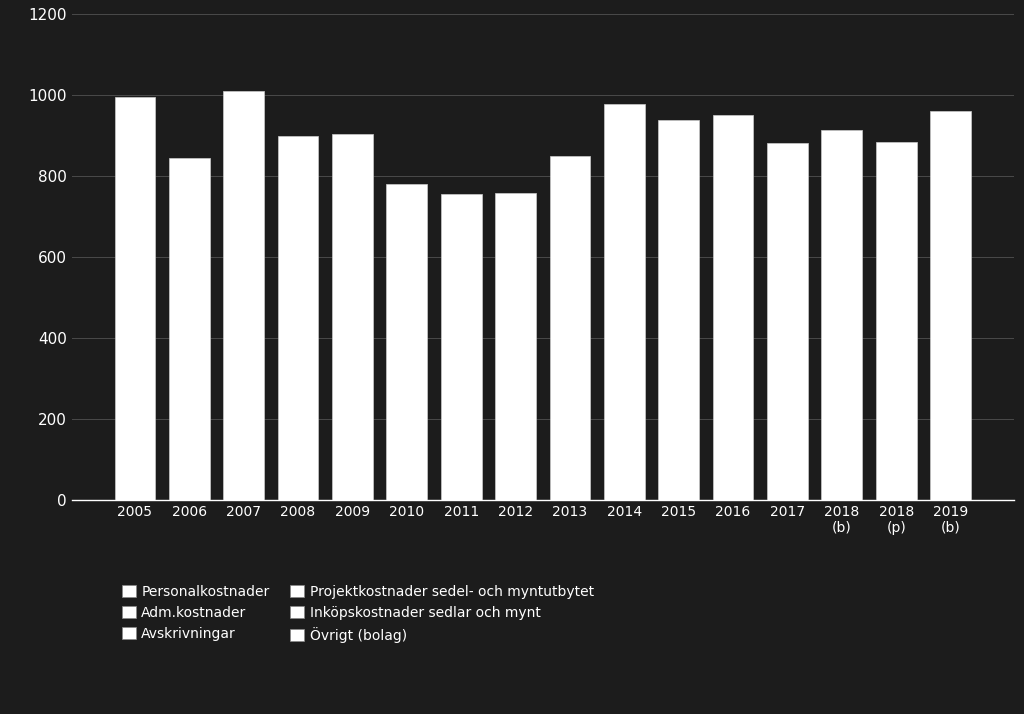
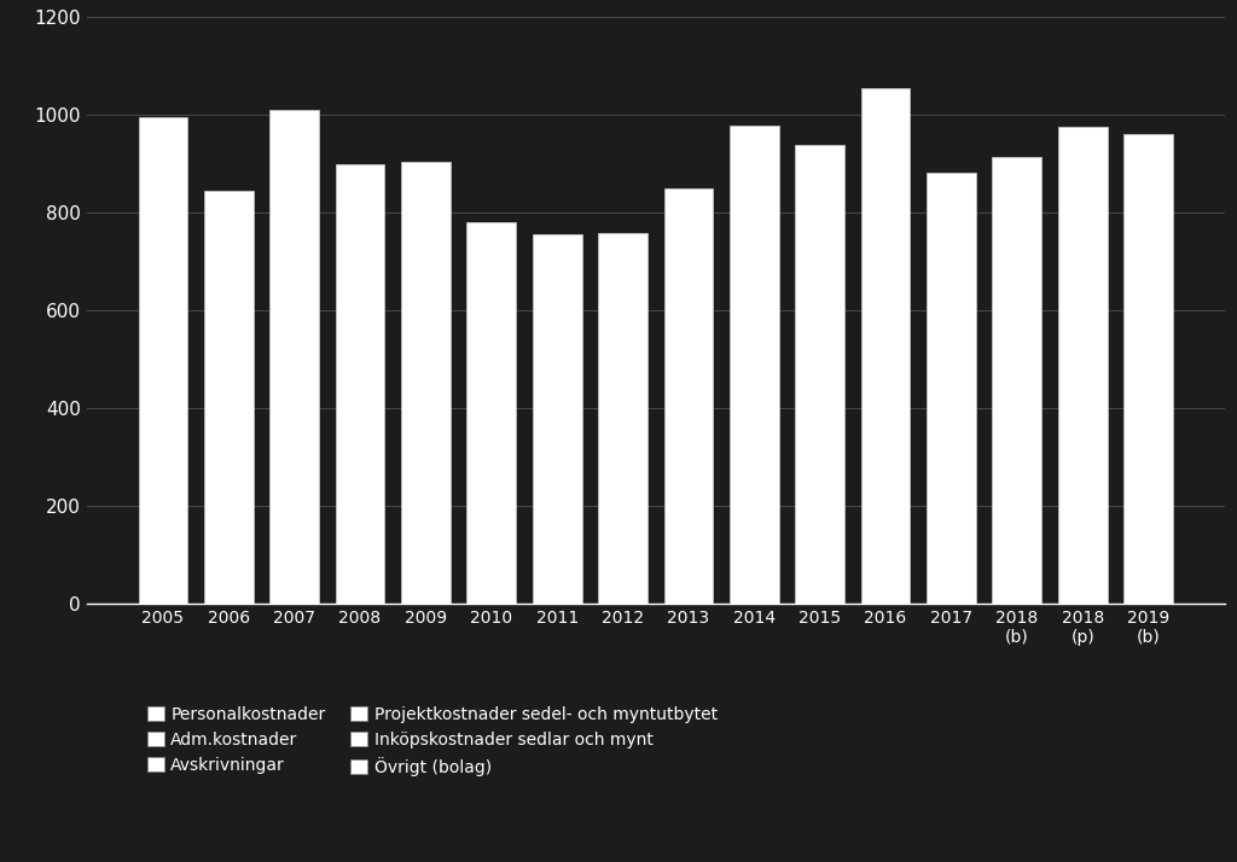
2016: 950 -> 1055
2018 (p): 885 -> 975
